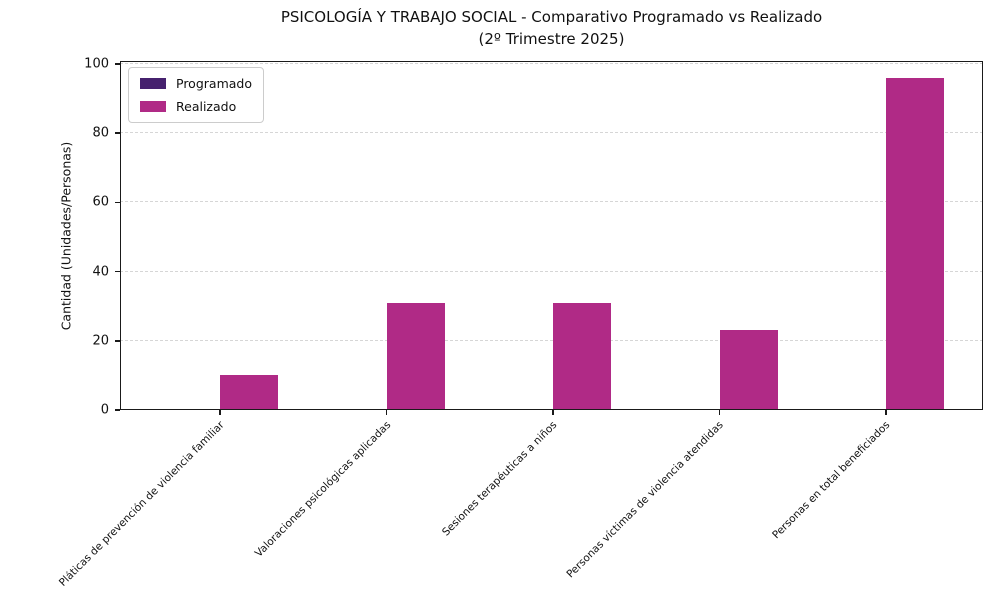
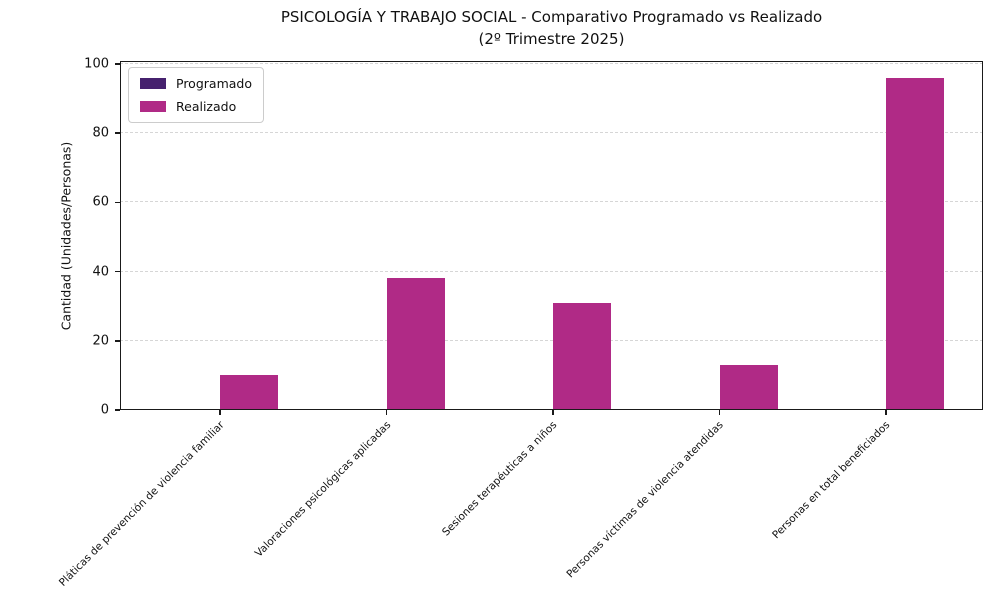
Realizado/Valoraciones psicológicas aplicadas: 31 -> 38
Realizado/Personas víctimas de violencia atendidas: 23 -> 13
